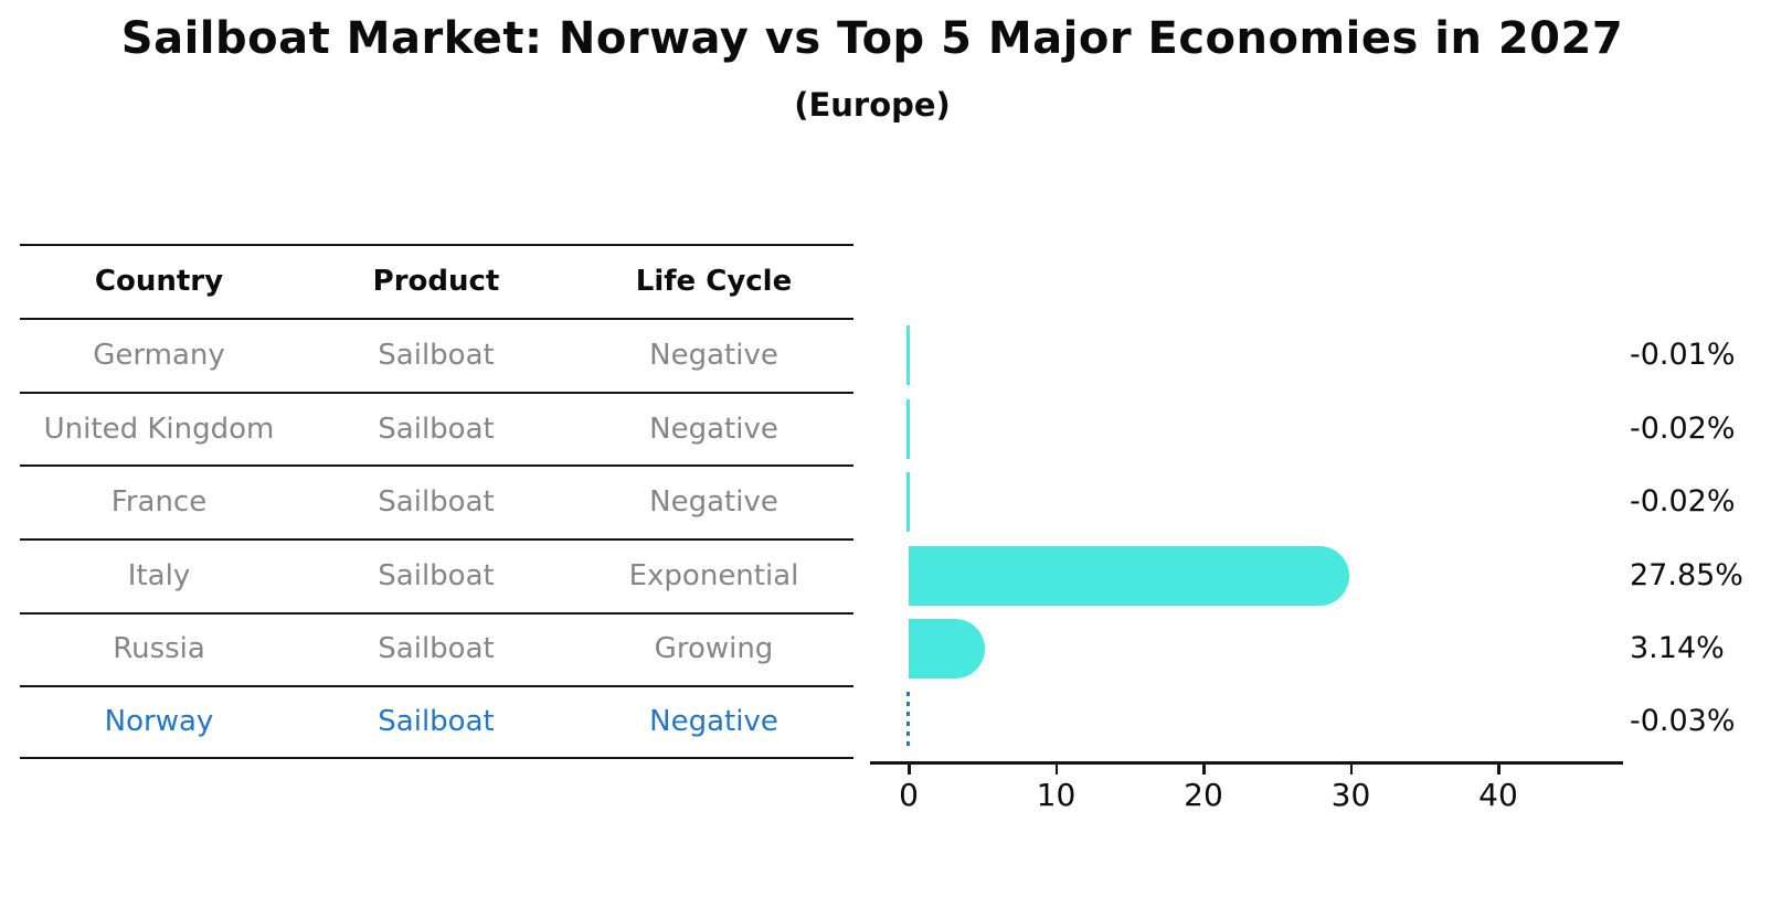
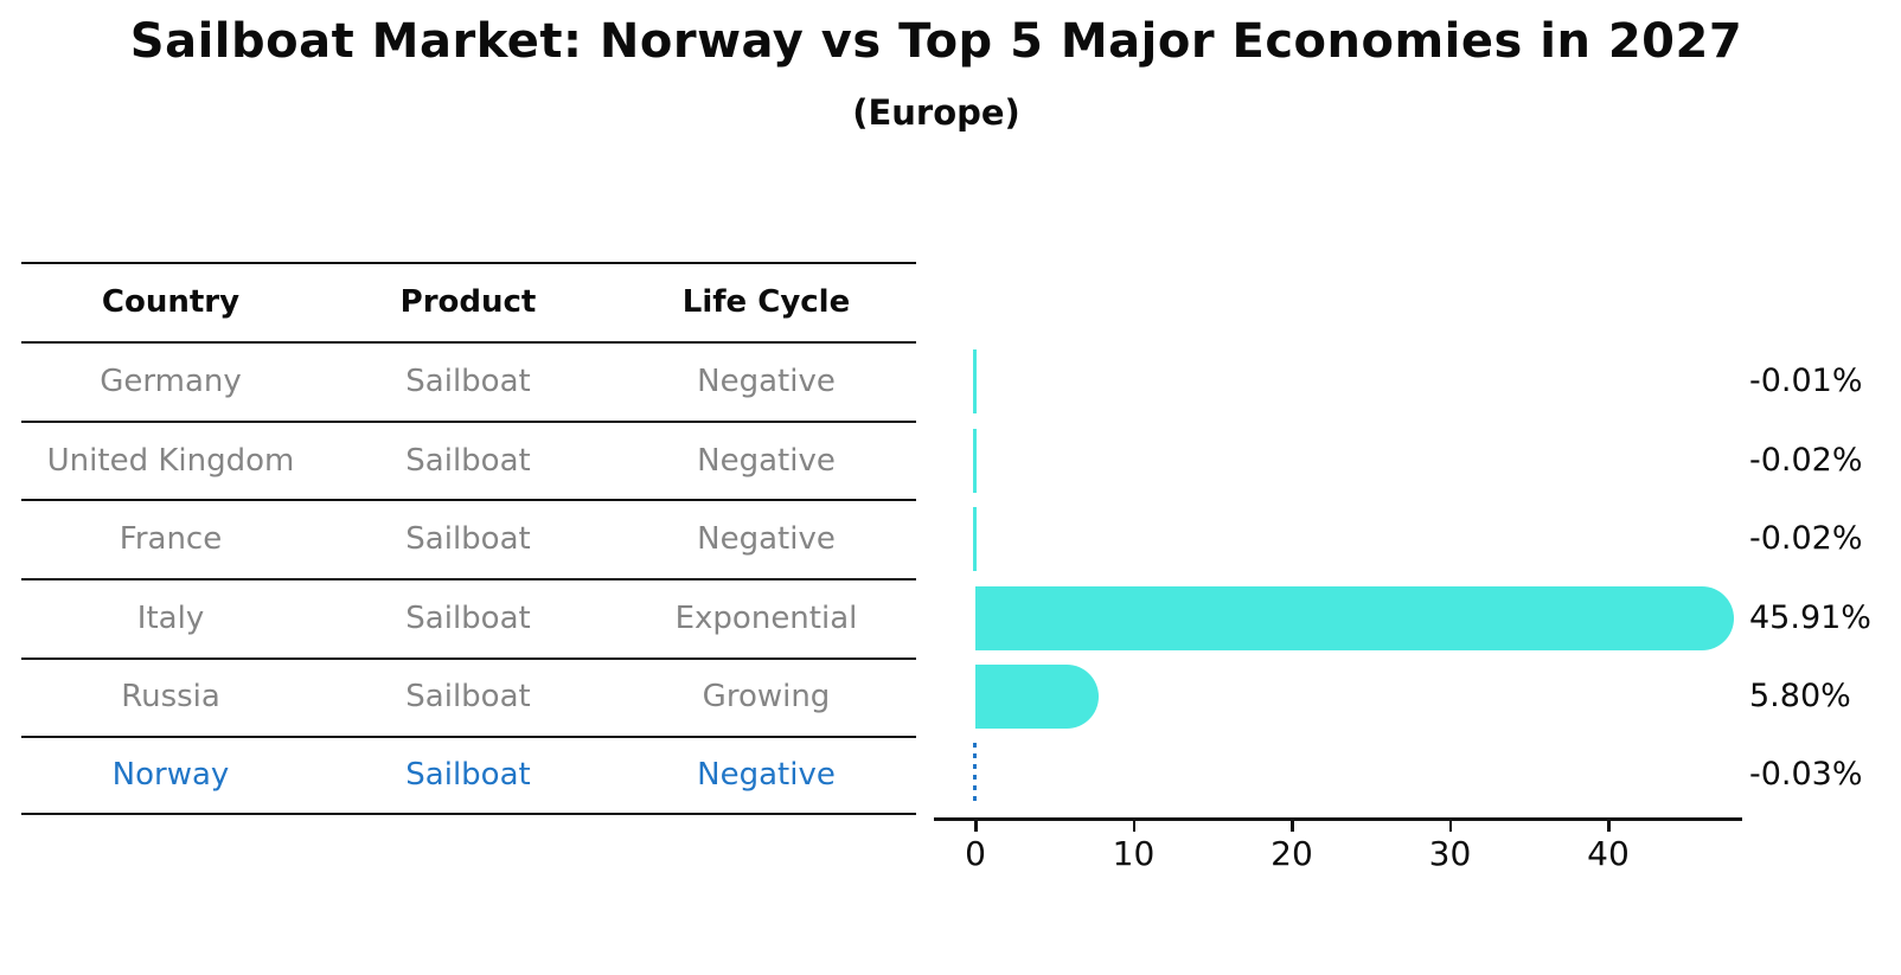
Italy: 27.85% -> 45.91%
Russia: 3.14% -> 5.80%
